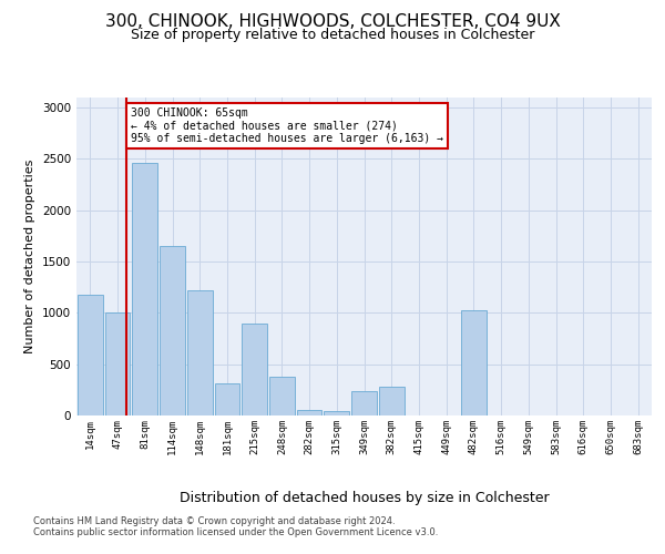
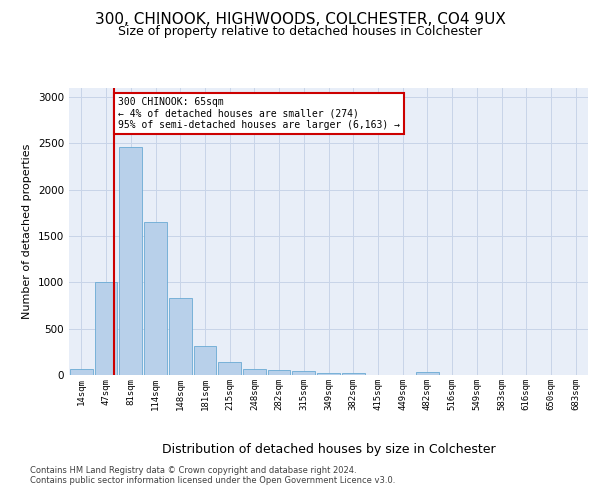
14sqm: 1180 -> 60
148sqm: 1220 -> 830
215sqm: 900 -> 140
248sqm: 380 -> 60
349sqm: 240 -> 20
382sqm: 280 -> 20
482sqm: 1020 -> 30
